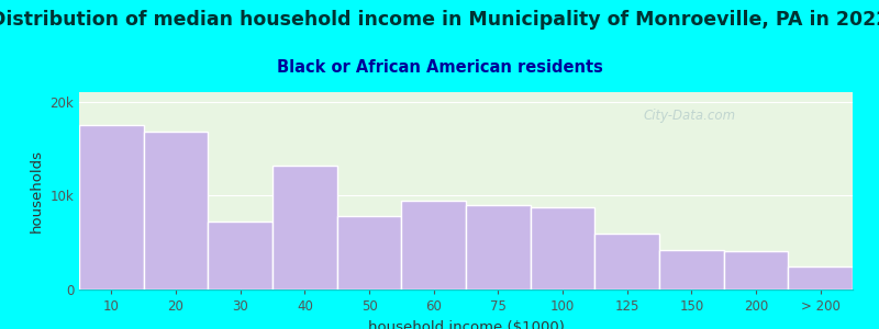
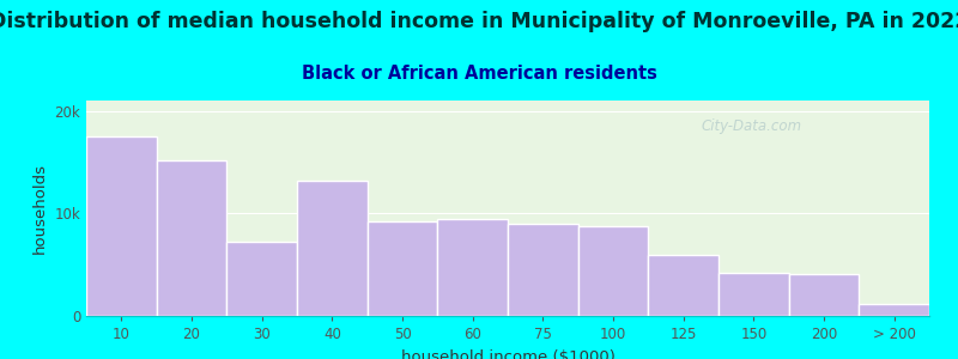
20: 16.8k -> 15.2k
50: 7.8k -> 9.2k
> 200: 2.5k -> 1.2k
